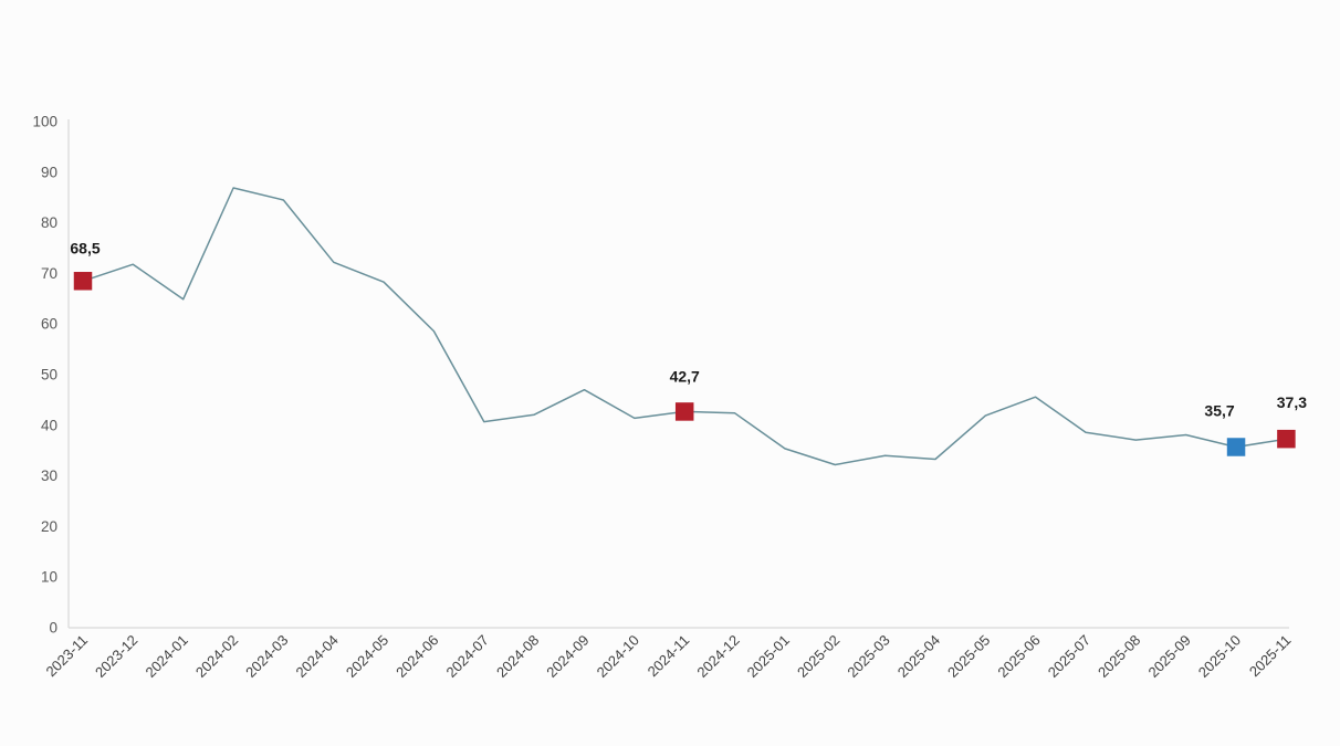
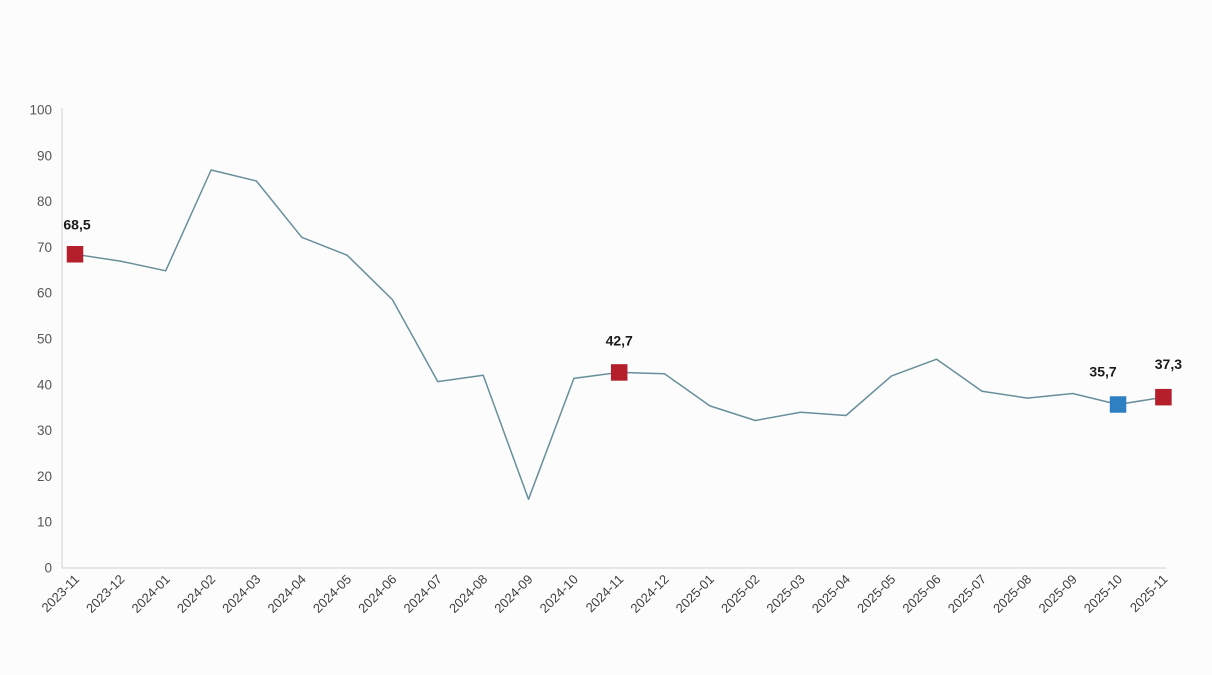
2023-12: 72 -> 67
2024-09: 47 -> 15
